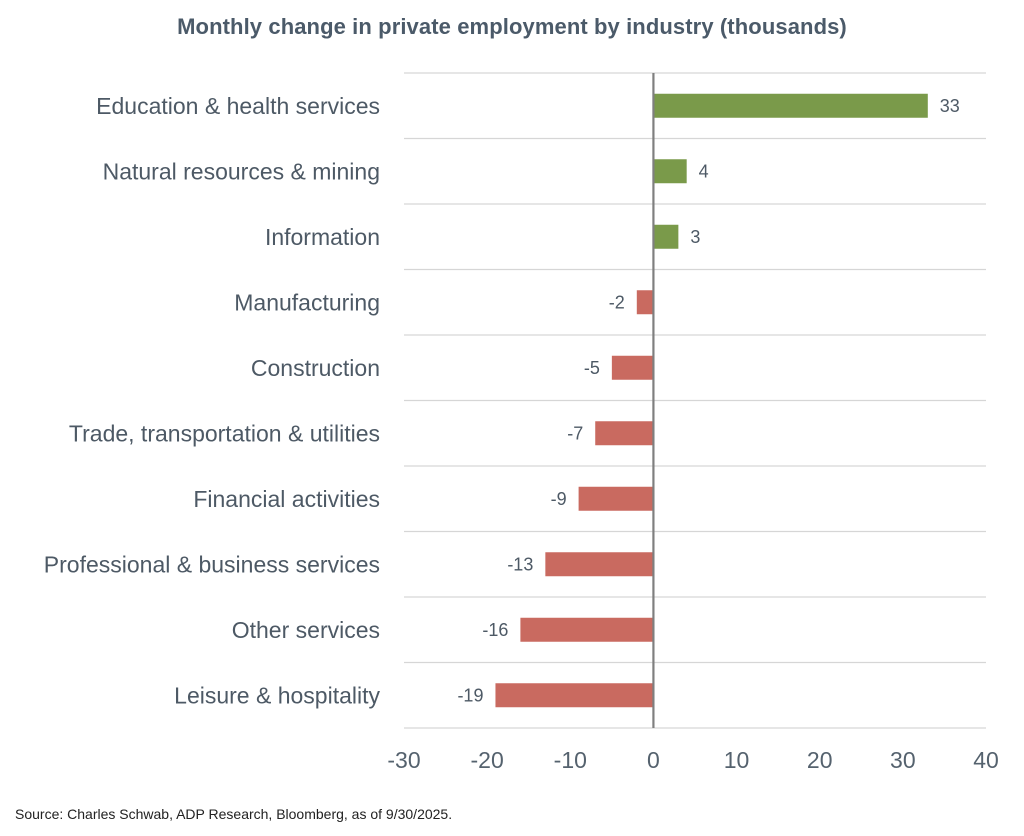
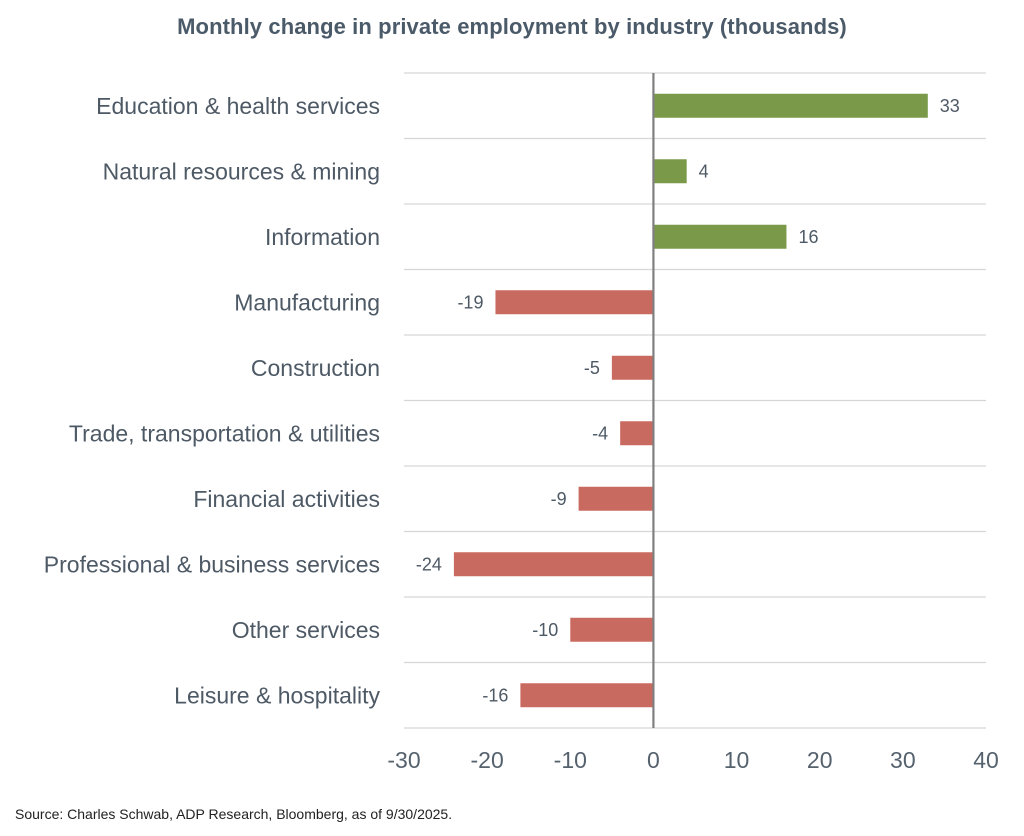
Information: 3 -> 16
Manufacturing: -2 -> -19
Trade, transportation & utilities: -7 -> -4
Professional & business services: -13 -> -24
Other services: -16 -> -10
Leisure & hospitality: -19 -> -16
